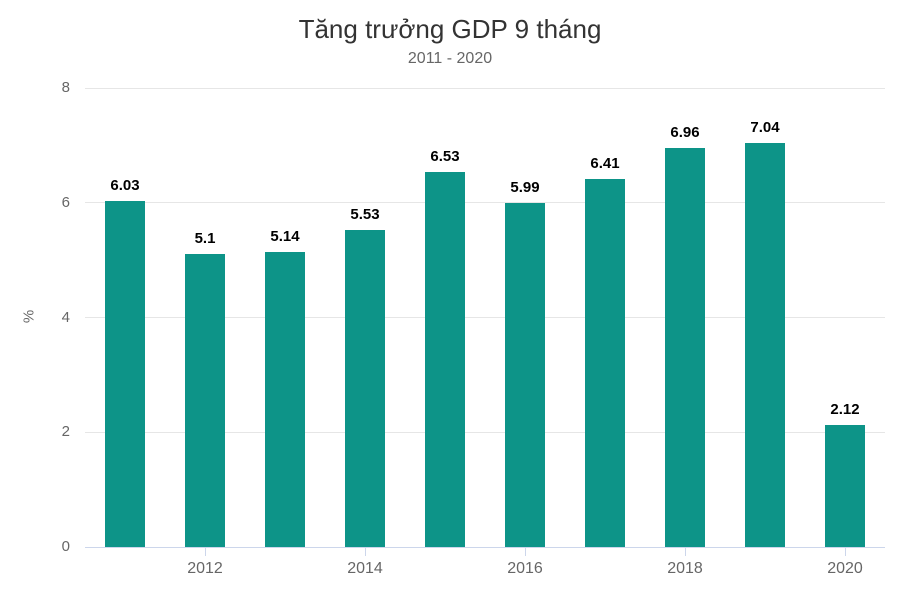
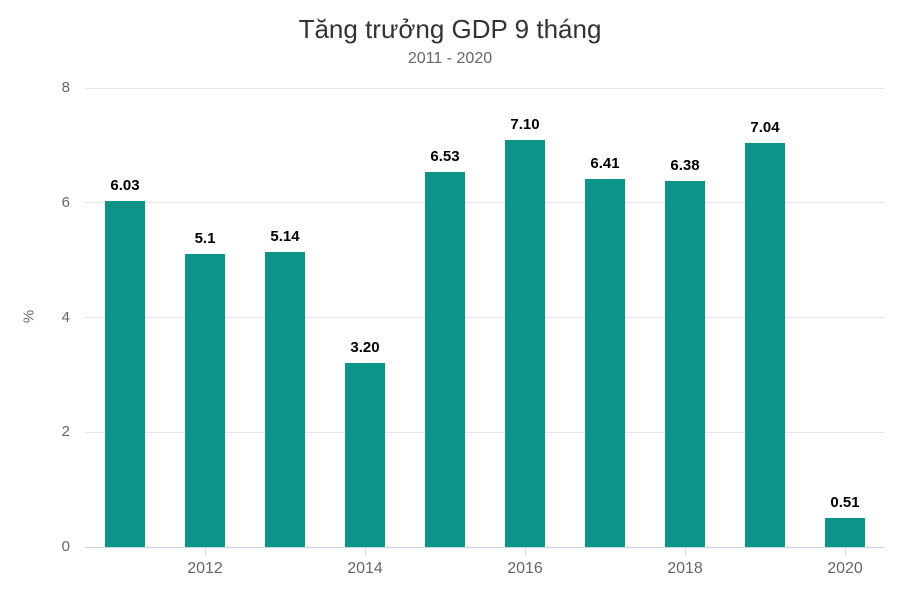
2014: 5.53 -> 3.20
2016: 5.99 -> 7.10
2018: 6.96 -> 6.38
2020: 2.12 -> 0.51
